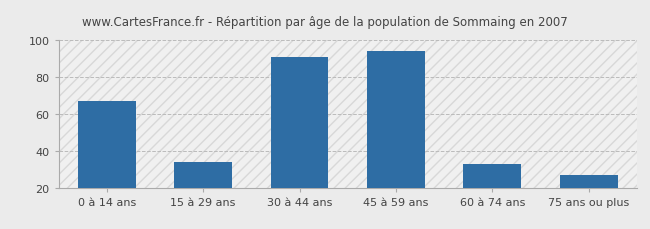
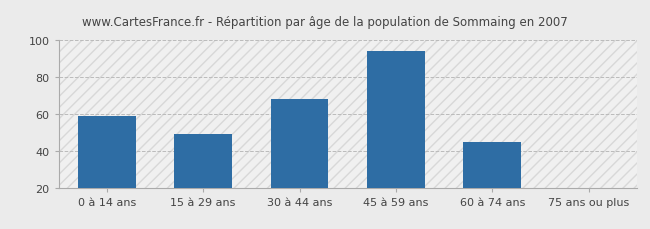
0 à 14 ans: 67 -> 59
15 à 29 ans: 34 -> 49
30 à 44 ans: 91 -> 68
60 à 74 ans: 33 -> 45
75 ans ou plus: 27 -> 20
